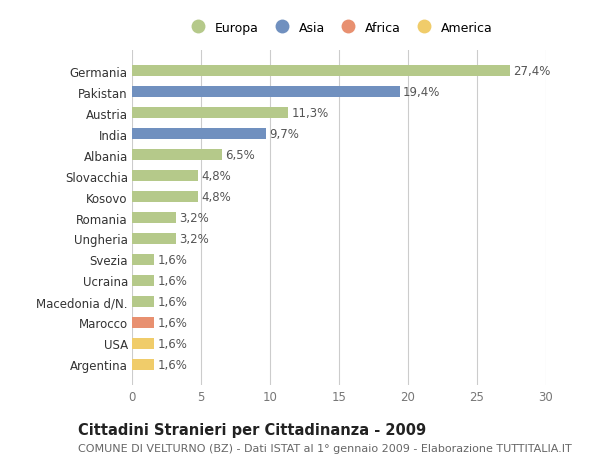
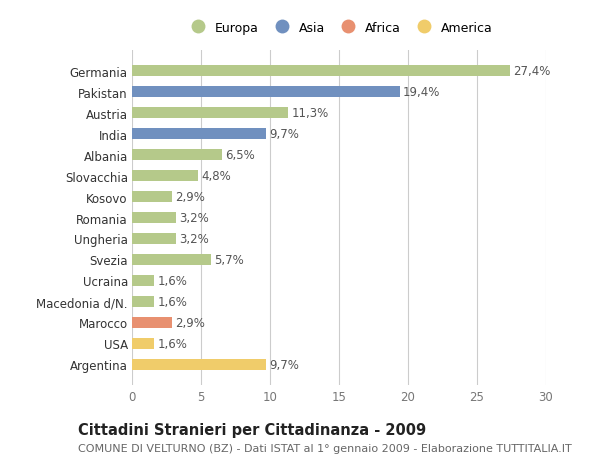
Kosovo: 4,8% -> 2,9%
Svezia: 1,6% -> 5,7%
Marocco: 1,6% -> 2,9%
Argentina: 1,6% -> 9,7%
